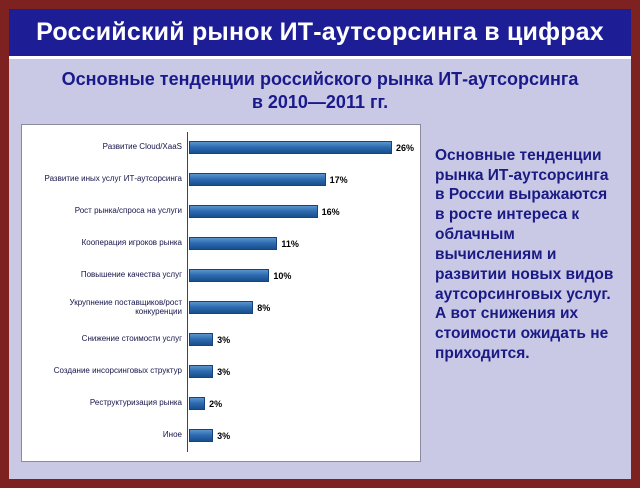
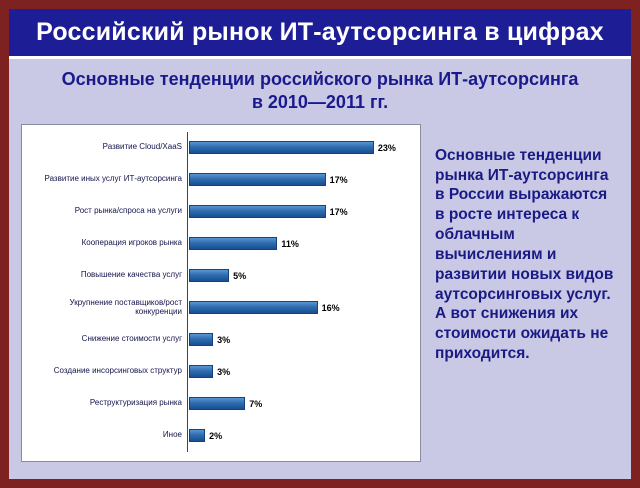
Развитие Cloud/XaaS: 26% -> 23%
Рост рынка/спроса на услуги: 16% -> 17%
Повышение качества услуг: 10% -> 5%
Укрупнение поставщиков/рост конкуренции: 8% -> 16%
Реструктуризация рынка: 2% -> 7%
Иное: 3% -> 2%
